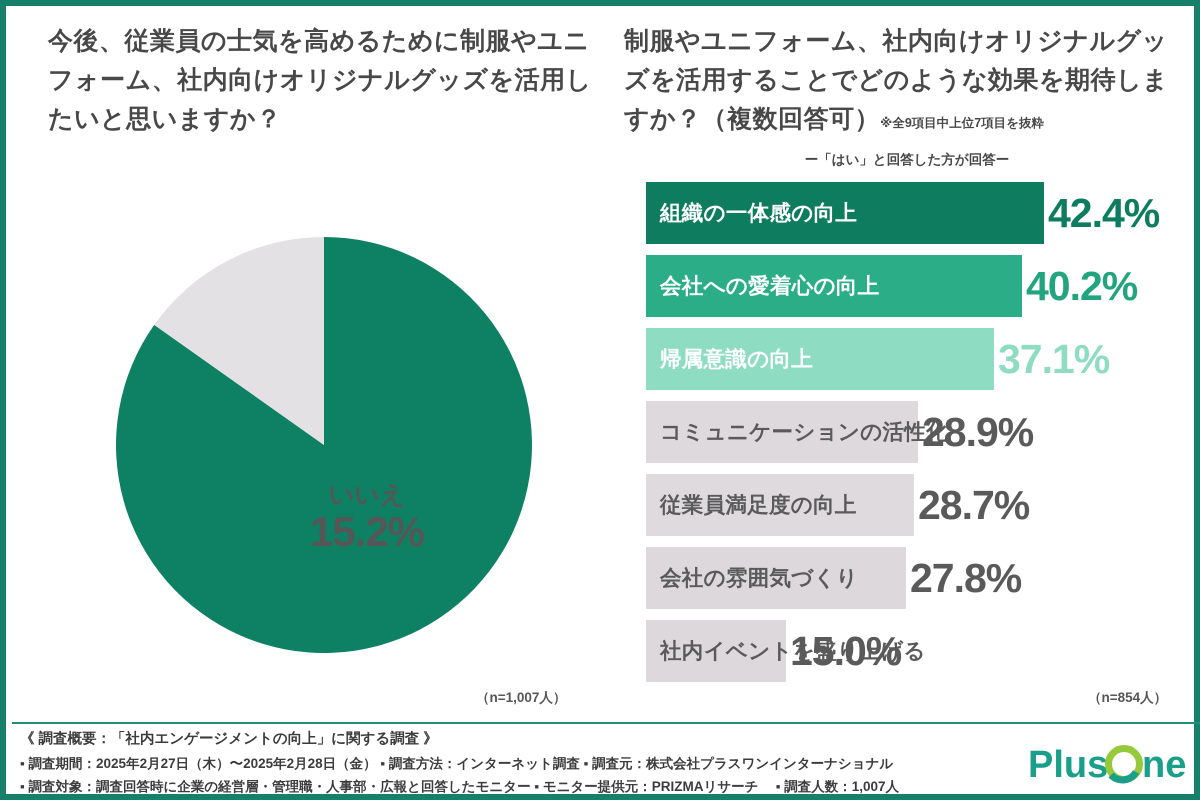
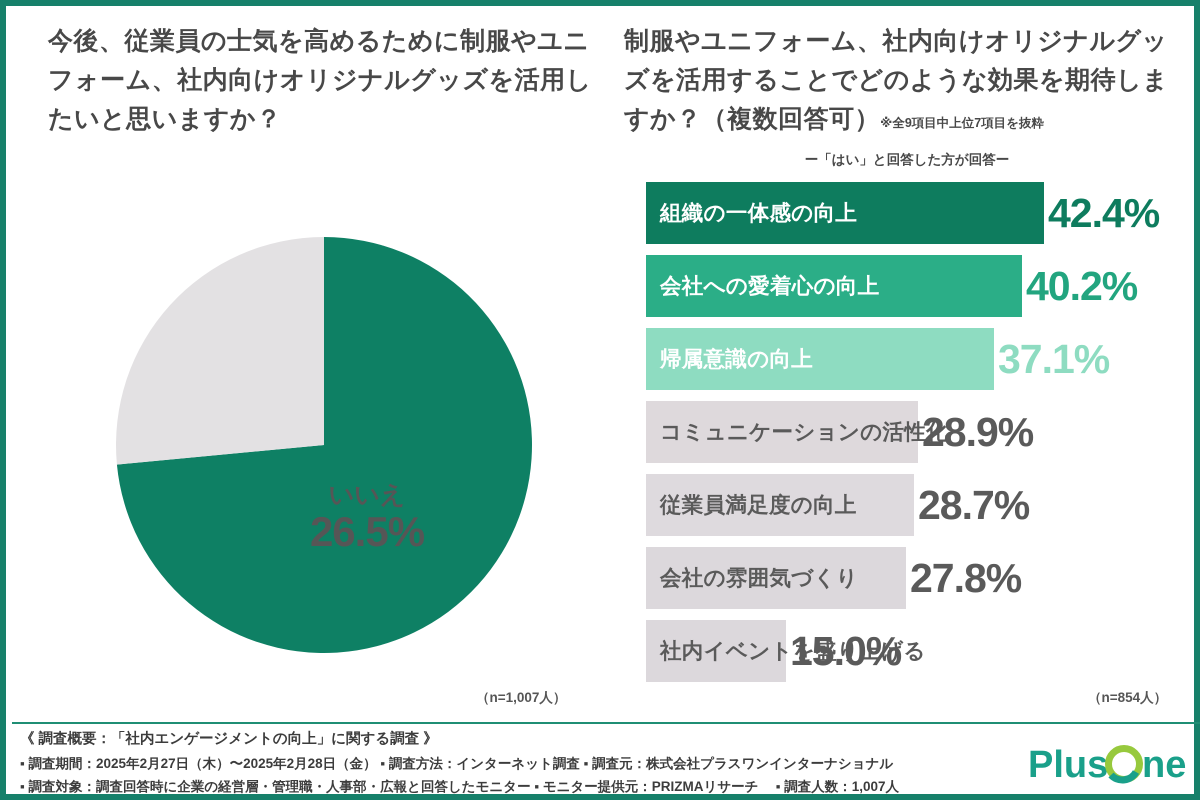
今後、従業員の士気を高めるために制服やユニフォーム、社内向けオリジナルグッズを活用したいと思いますか？/はい: 84.8% -> 73.5%
今後、従業員の士気を高めるために制服やユニフォーム、社内向けオリジナルグッズを活用したいと思いますか？/いいえ: 15.2% -> 26.5%
